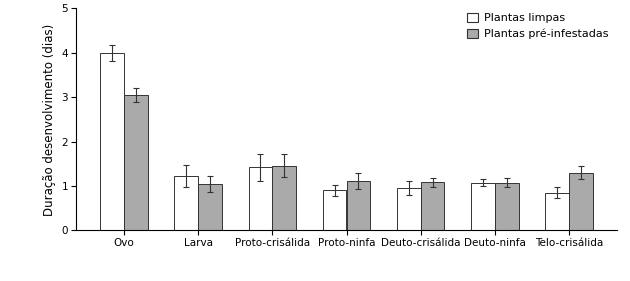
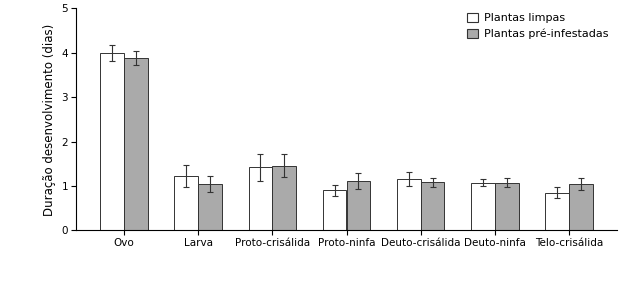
Plantas pré-infestadas/Ovo: 3.05 -> 3.88
Plantas limpas/Deuto-crisálida: 0.95 -> 1.15
Plantas pré-infestadas/Telo-crisálida: 1.30 -> 1.05
